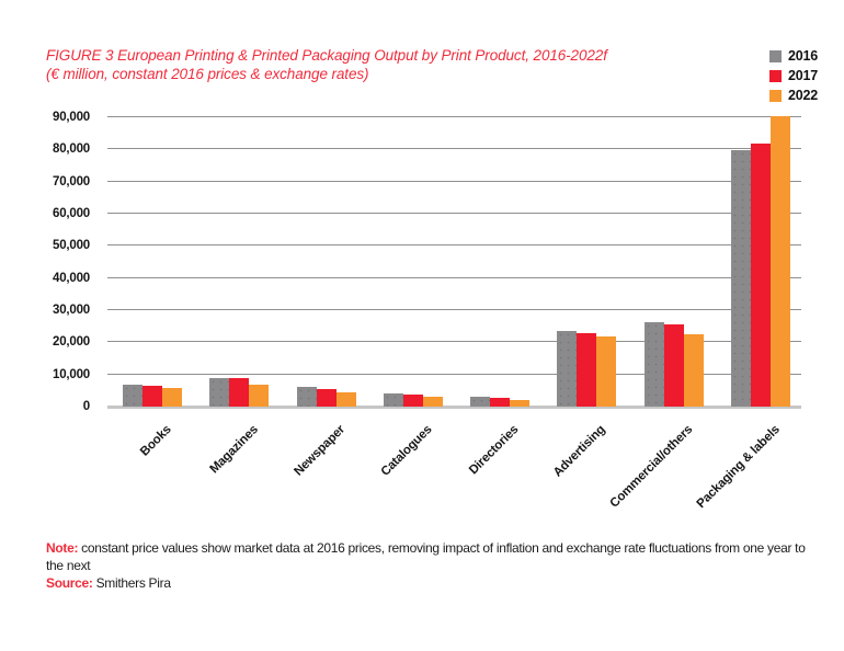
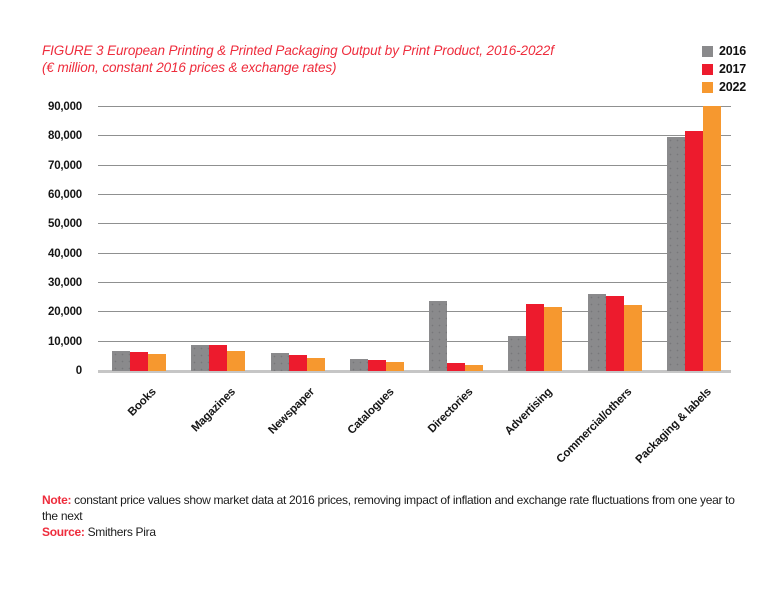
2016/Directories: 3000 -> 24000
2016/Advertising: 24000 -> 12000
